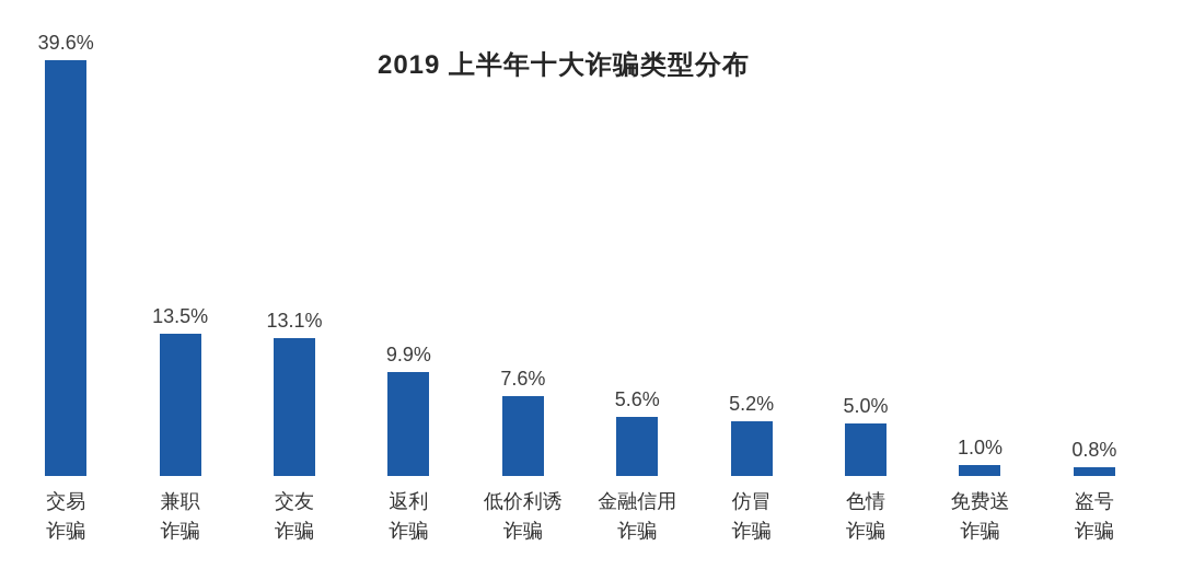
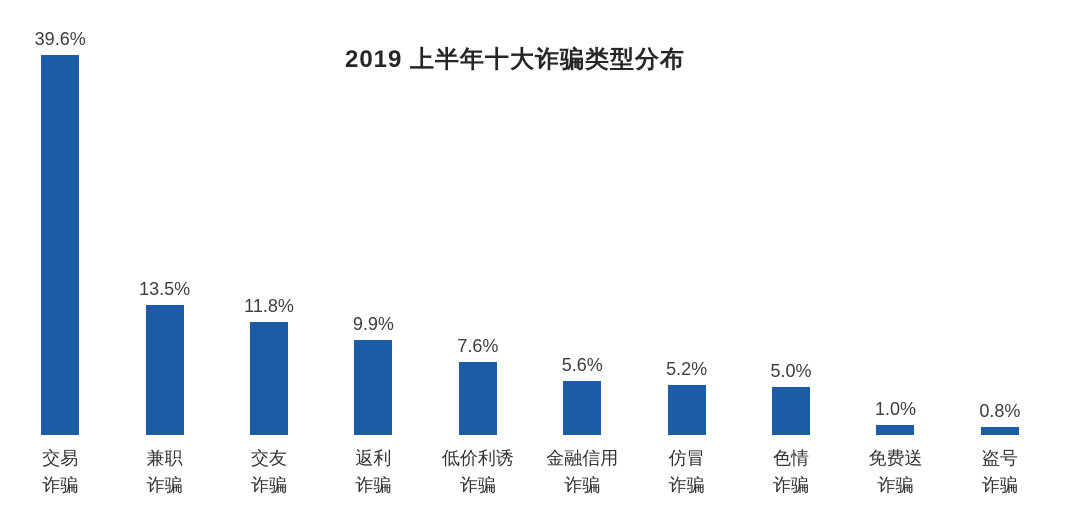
交友 诈骗: 13.1% -> 11.8%
